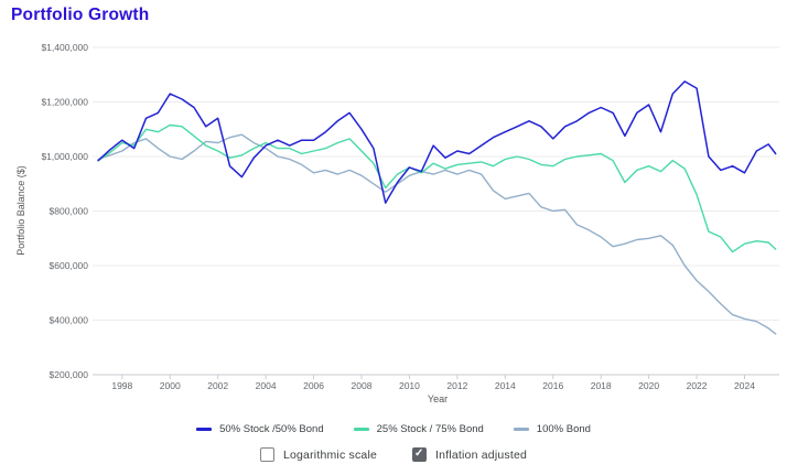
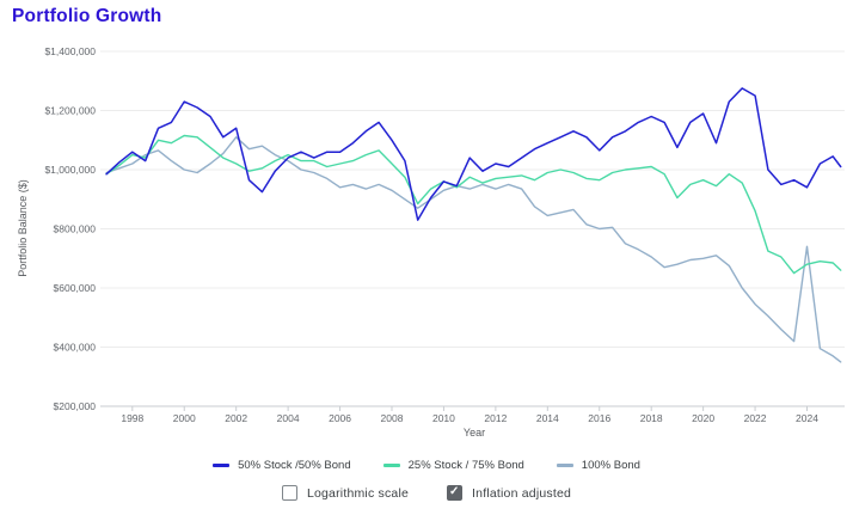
100% Bond/2002: $1050000 -> $1110000
100% Bond/2024: $400000 -> $740000
